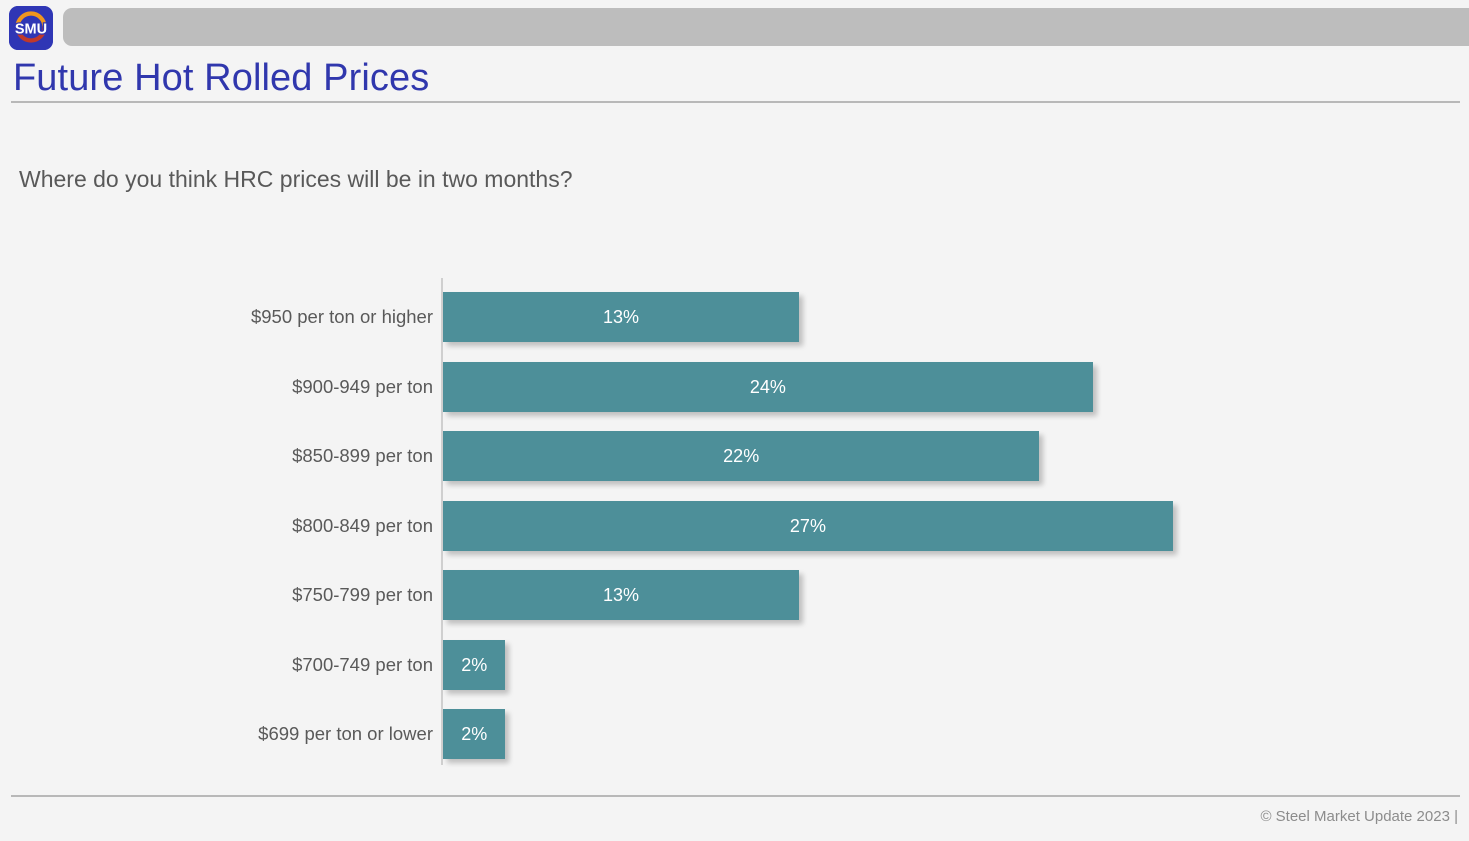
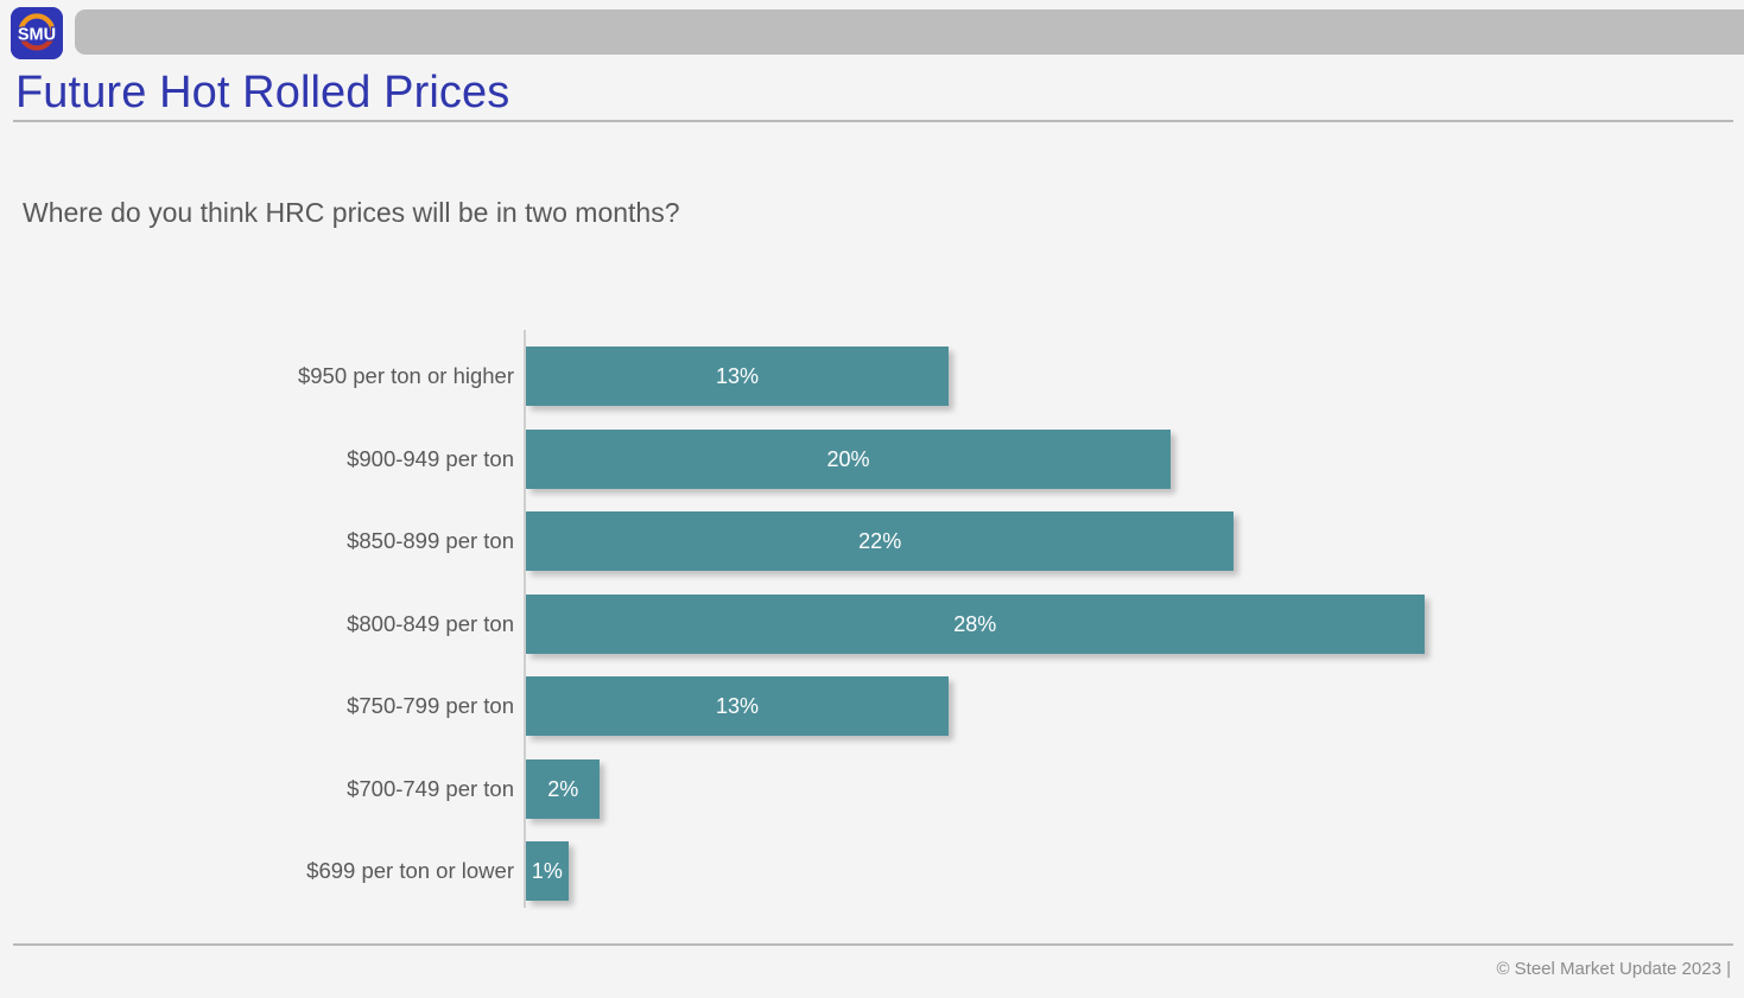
$900-949 per ton: 24% -> 20%
$800-849 per ton: 27% -> 28%
$699 per ton or lower: 2% -> 1%
